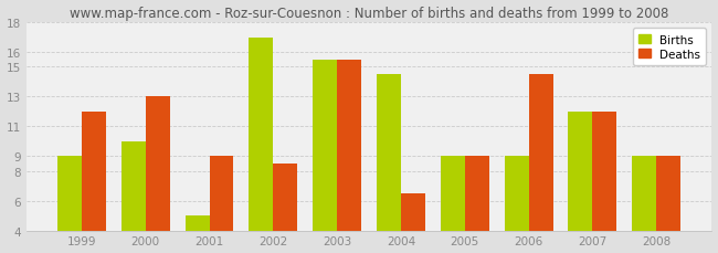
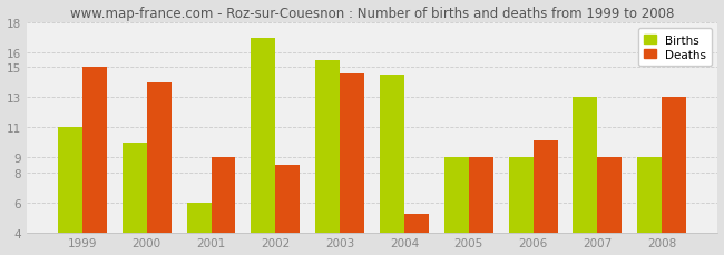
Births/1999: 9.0 -> 11.0
Deaths/1999: 12.0 -> 15.0
Deaths/2000: 13.0 -> 14.0
Births/2001: 5.0 -> 6.0
Deaths/2003: 15.5 -> 14.6
Deaths/2004: 6.5 -> 5.2
Deaths/2006: 14.5 -> 10.1
Births/2007: 12.0 -> 13.0
Deaths/2007: 12.0 -> 9.0
Deaths/2008: 9.0 -> 13.0
